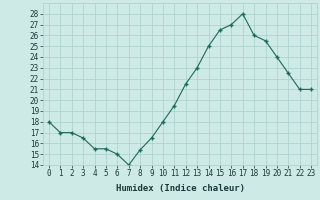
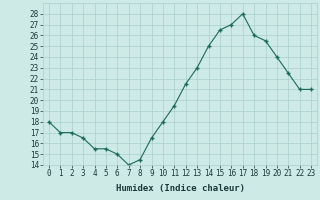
8: 15.4 -> 14.5
